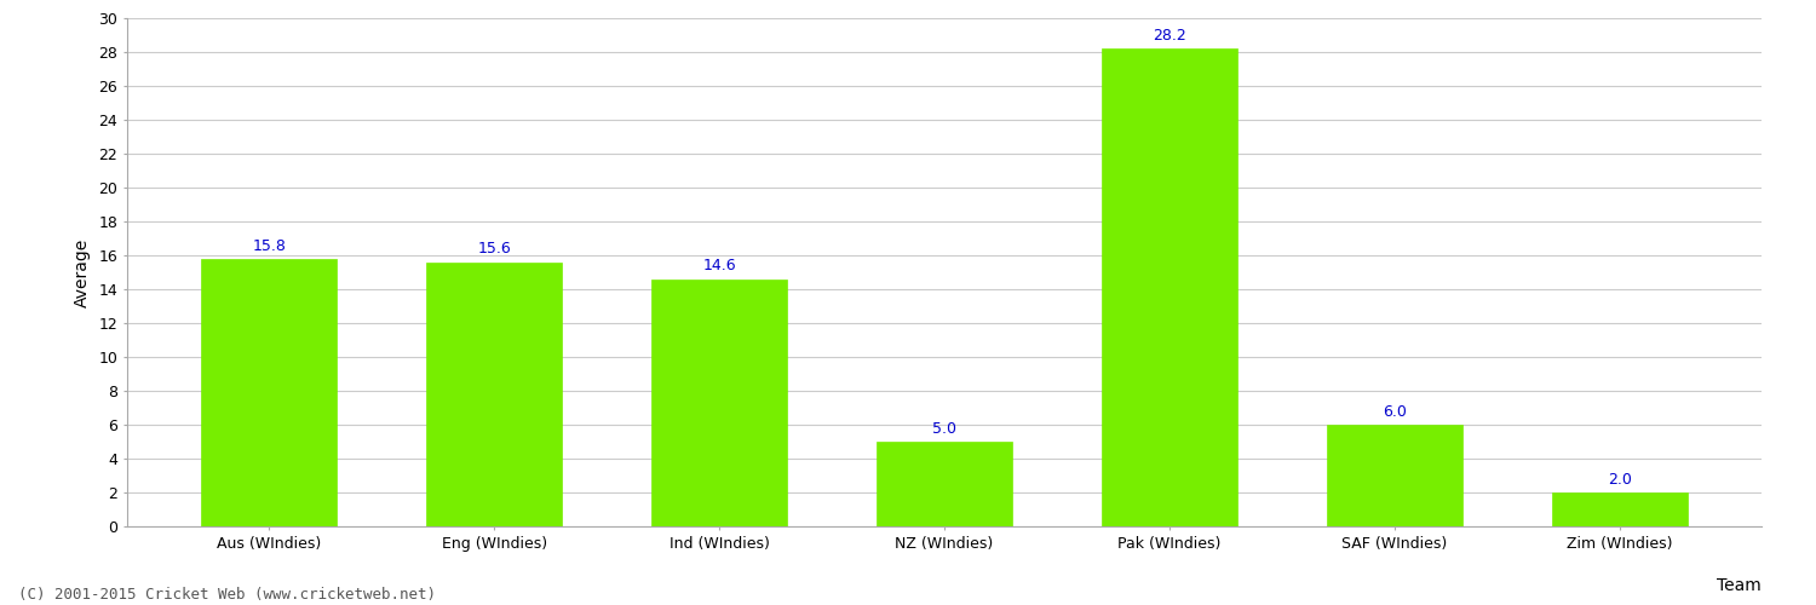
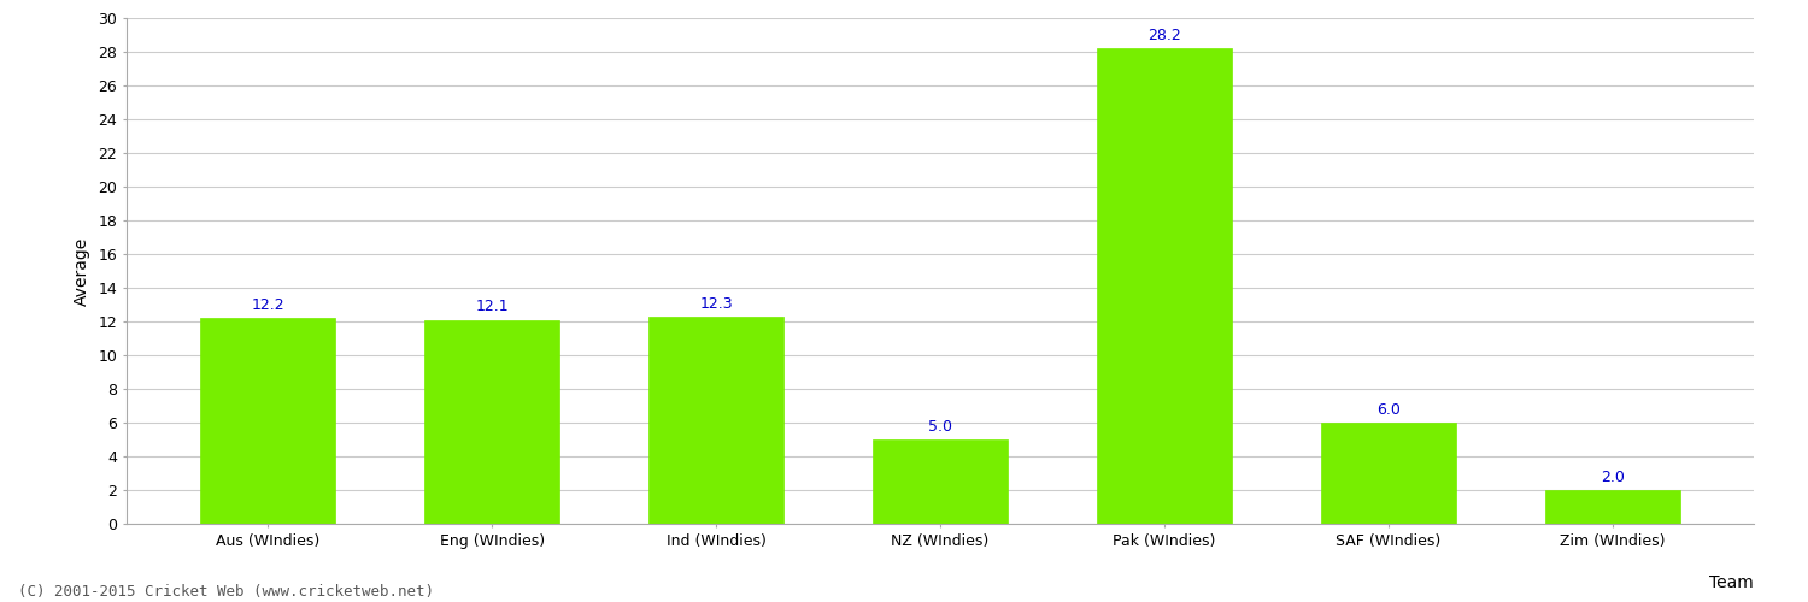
Aus (WIndies): 15.8 -> 12.2
Eng (WIndies): 15.6 -> 12.1
Ind (WIndies): 14.6 -> 12.3
